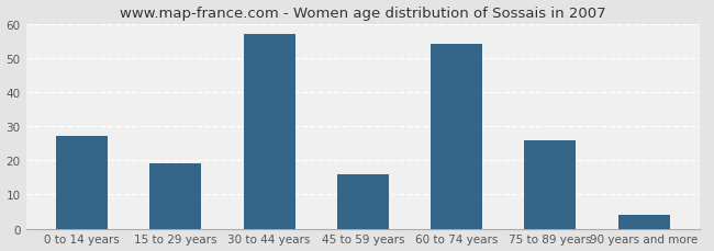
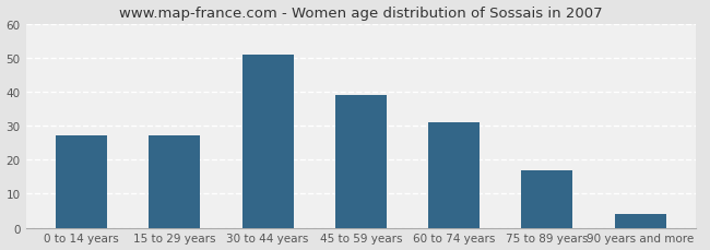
15 to 29 years: 19 -> 27
30 to 44 years: 57 -> 51
45 to 59 years: 16 -> 39
60 to 74 years: 54 -> 31
75 to 89 years: 26 -> 17
